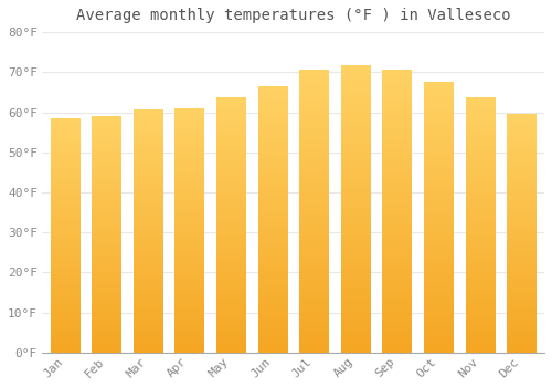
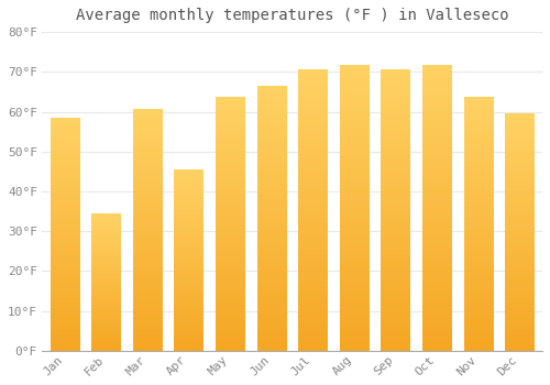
Feb: 59.0°F -> 34.5°F
Apr: 61.0°F -> 45.5°F
Oct: 67.5°F -> 71.5°F
